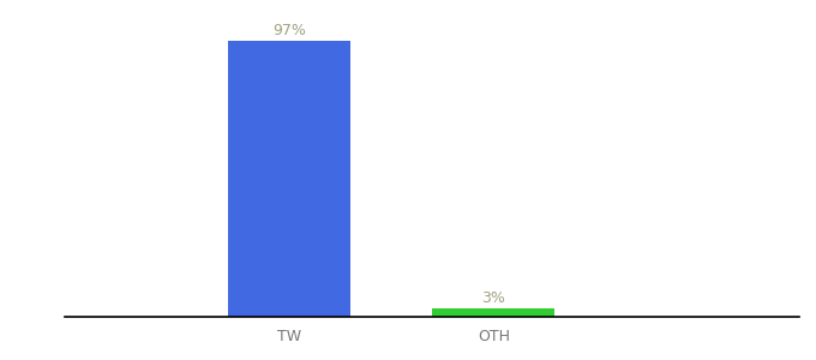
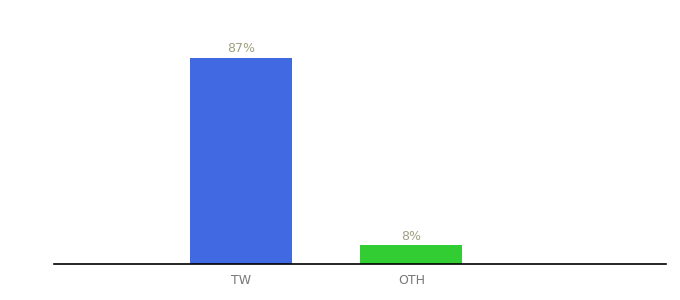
TW: 97% -> 87%
OTH: 3% -> 8%
